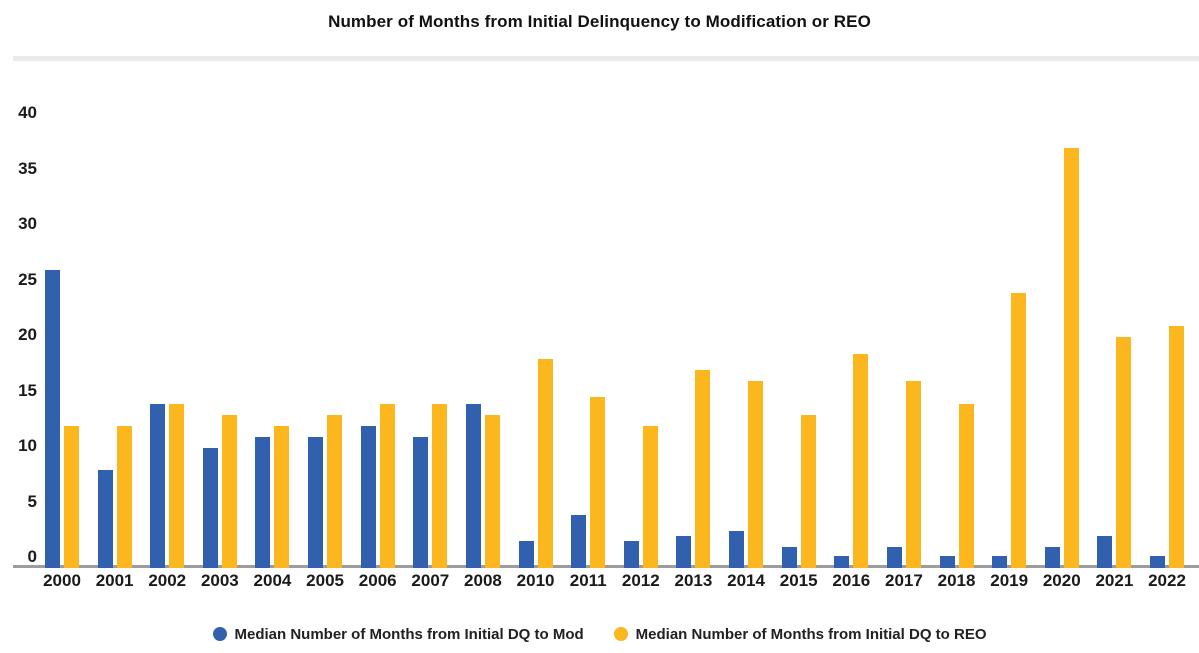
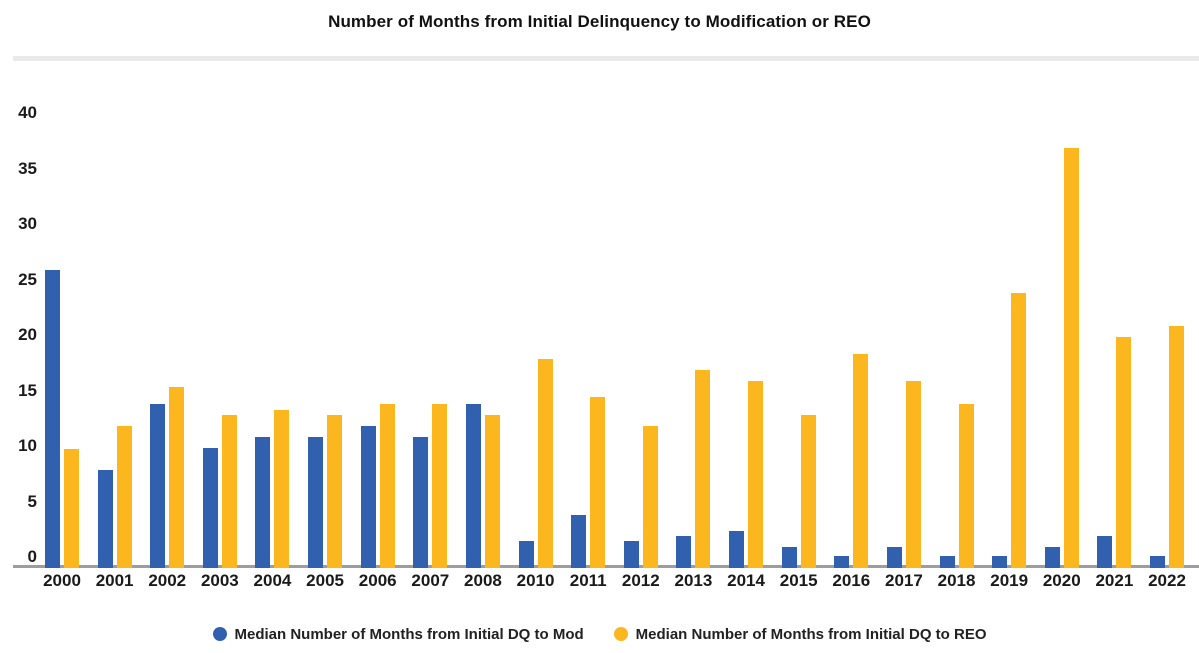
Median Number of Months from Initial DQ to REO/2000: 12.0 -> 9.9
Median Number of Months from Initial DQ to REO/2002: 14.0 -> 15.5
Median Number of Months from Initial DQ to REO/2004: 12.0 -> 13.4
